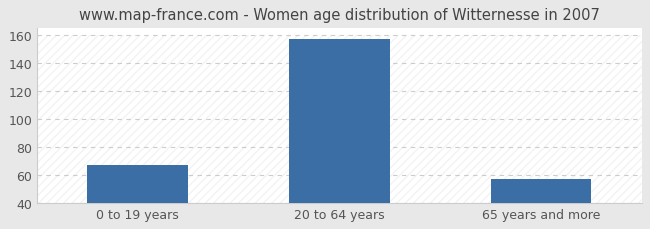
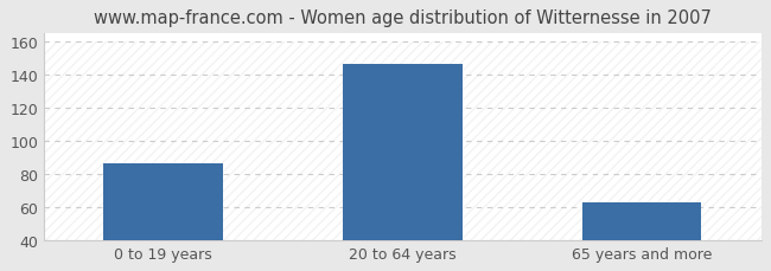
0 to 19 years: 67 -> 86
20 to 64 years: 157 -> 146
65 years and more: 57 -> 63
